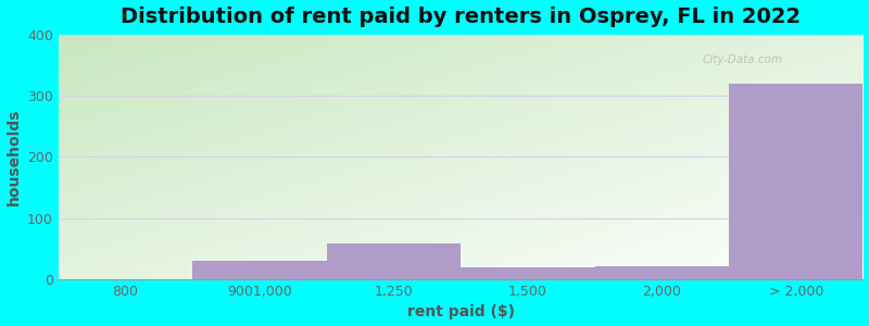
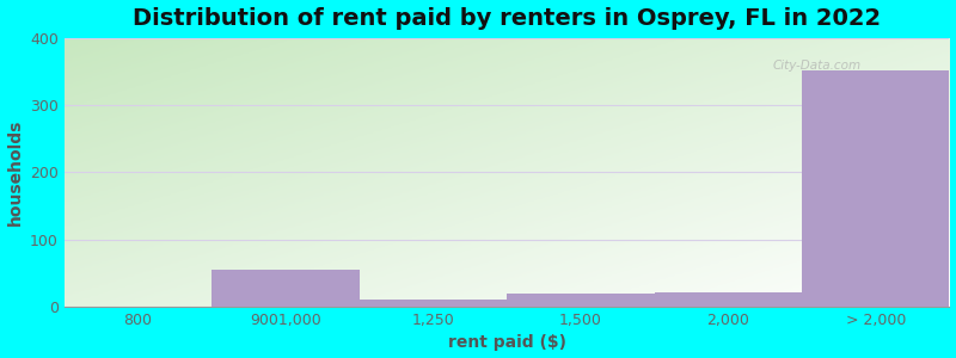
9001,000: 30 -> 55
1,250: 58 -> 10
> 2,000: 320 -> 352
